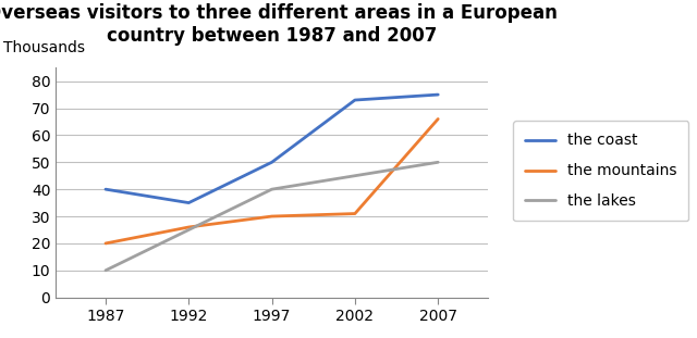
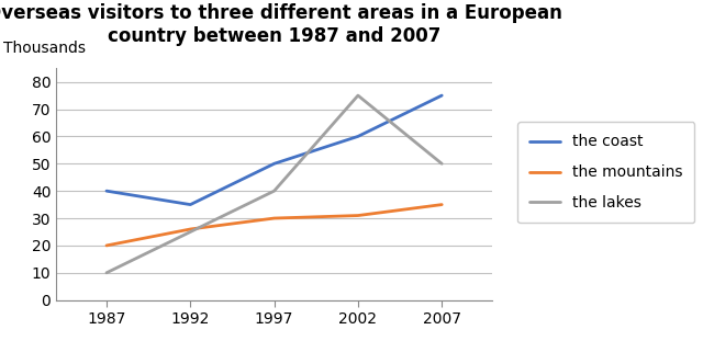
the coast/2002: 73 -> 60
the lakes/2002: 45 -> 75
the mountains/2007: 66 -> 35
